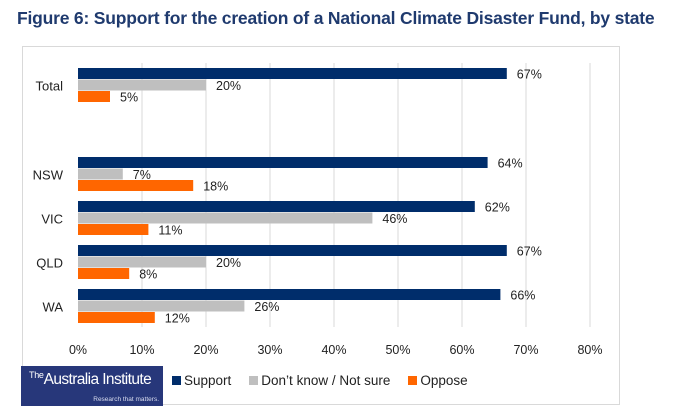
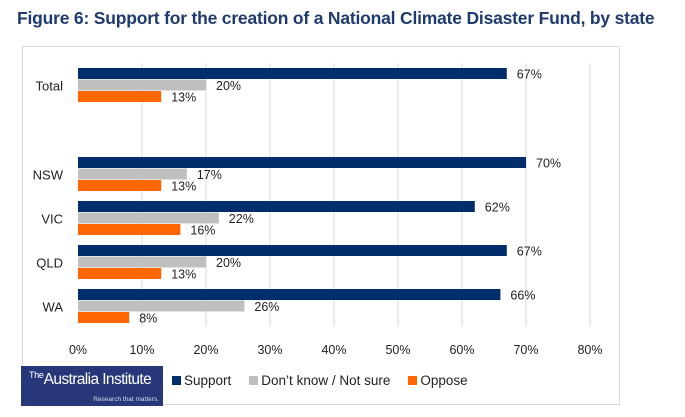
Oppose/Total: 5% -> 13%
Support/NSW: 64% -> 70%
Don’t know / Not sure/NSW: 7% -> 17%
Oppose/NSW: 18% -> 13%
Don’t know / Not sure/VIC: 46% -> 22%
Oppose/VIC: 11% -> 16%
Oppose/QLD: 8% -> 13%
Oppose/WA: 12% -> 8%
